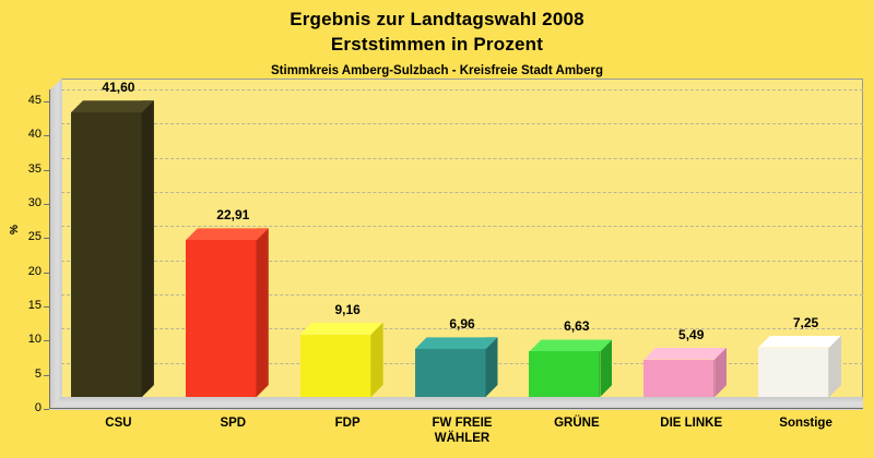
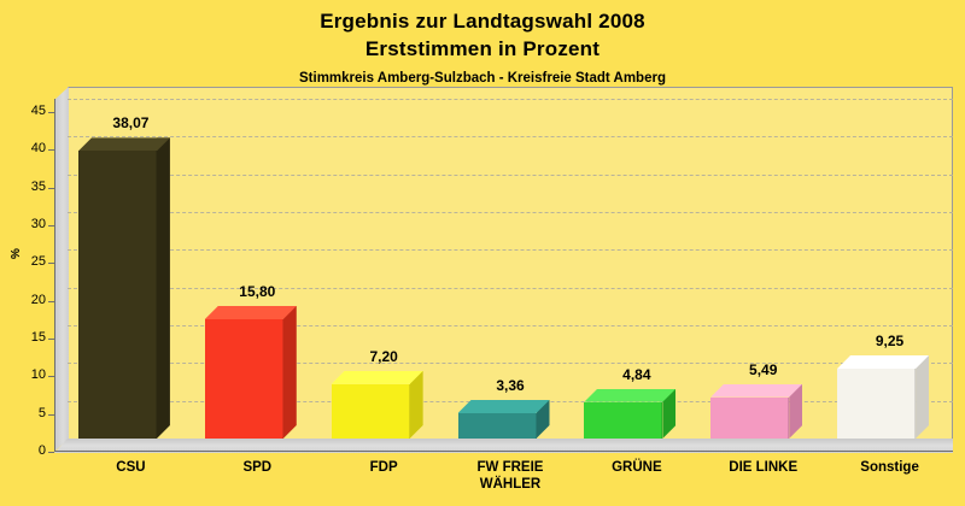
CSU: 41,60 -> 38,07
SPD: 22,91 -> 15,80
FDP: 9,16 -> 7,20
FW FREIE WÄHLER: 6,96 -> 3,36
GRÜNE: 6,63 -> 4,84
Sonstige: 7,25 -> 9,25
